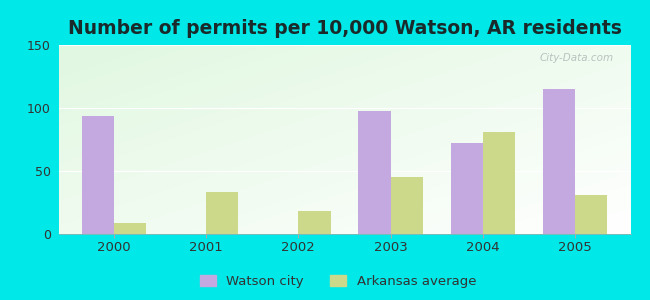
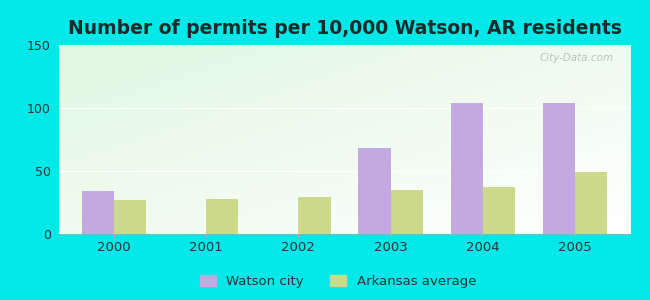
Watson city/2000: 94 -> 34
Arkansas average/2000: 9 -> 27
Arkansas average/2001: 33 -> 28
Arkansas average/2002: 18 -> 29
Watson city/2003: 98 -> 68
Arkansas average/2003: 45 -> 35
Watson city/2004: 72 -> 104
Arkansas average/2004: 81 -> 37
Watson city/2005: 115 -> 104
Arkansas average/2005: 31 -> 49
